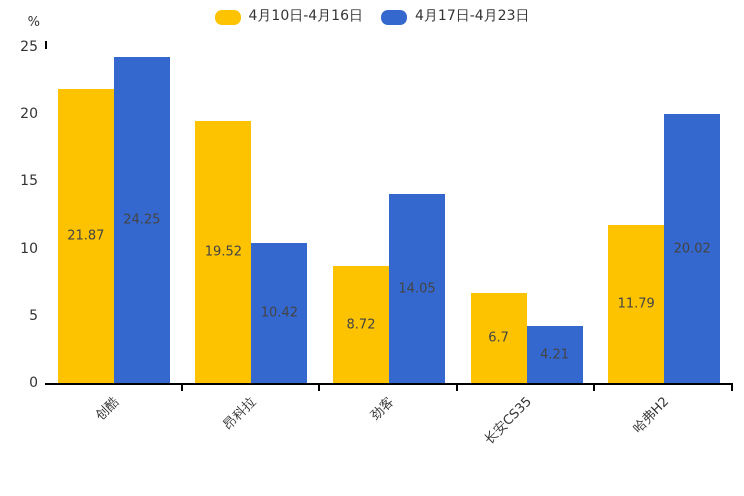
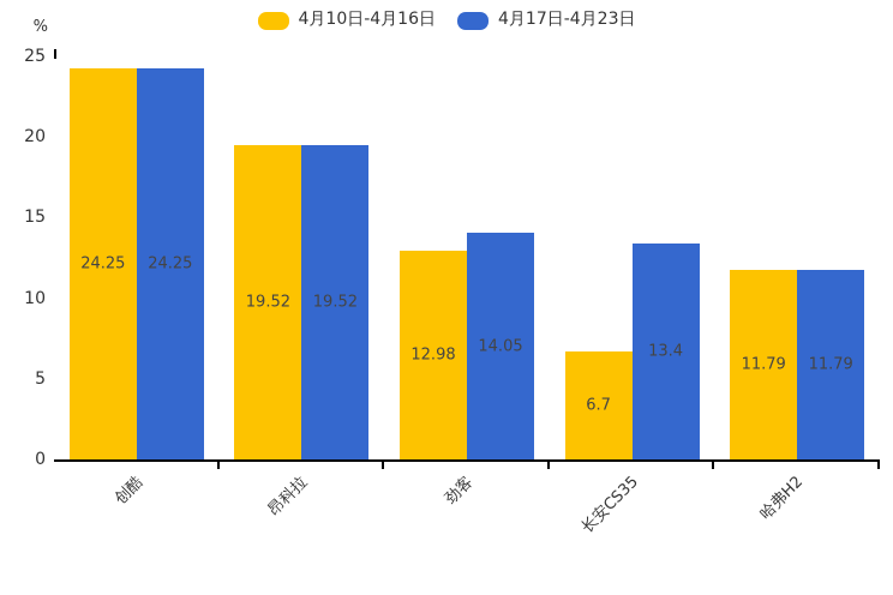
4月10日-4月16日/创酷: 21.87 -> 24.25
4月17日-4月23日/昂科拉: 10.42 -> 19.52
4月10日-4月16日/劲客: 8.72 -> 12.98
4月17日-4月23日/长安CS35: 4.21 -> 13.4
4月17日-4月23日/哈弗H2: 20.02 -> 11.79
